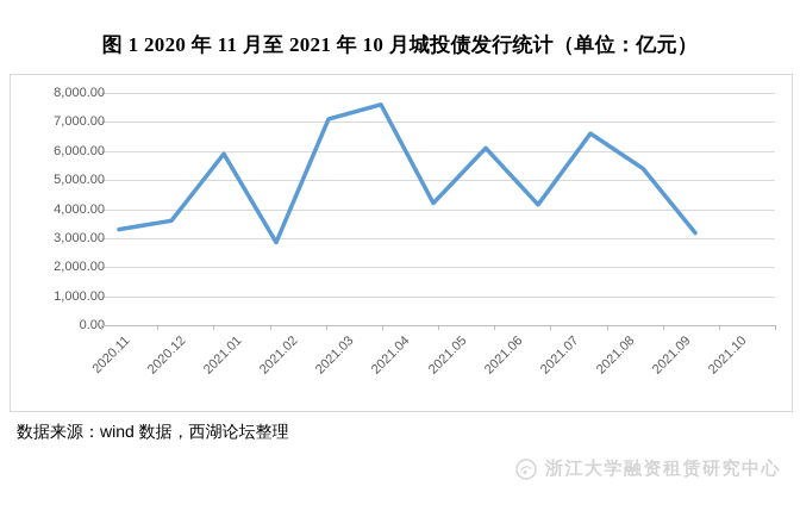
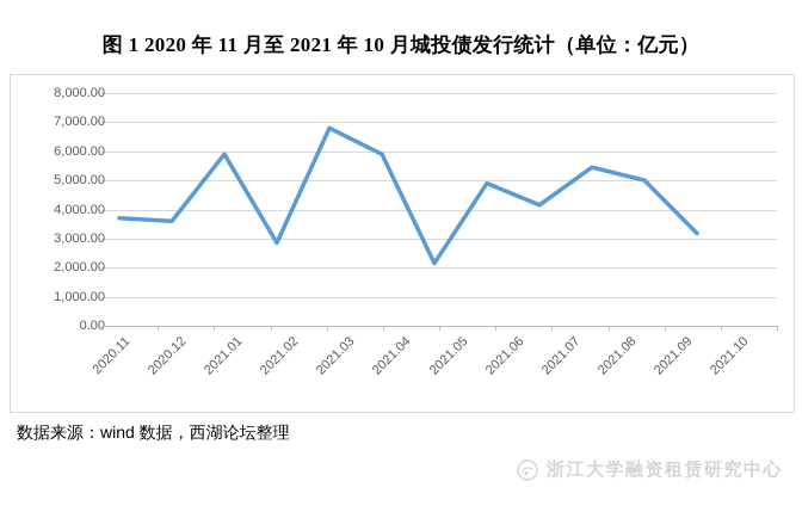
2020.11: 3300 -> 3700
2021.03: 7100 -> 6800
2021.04: 7600 -> 5900
2021.05: 4200 -> 2200
2021.06: 6100 -> 4900
2021.08: 6600 -> 5400
2021.09: 5400 -> 5000
